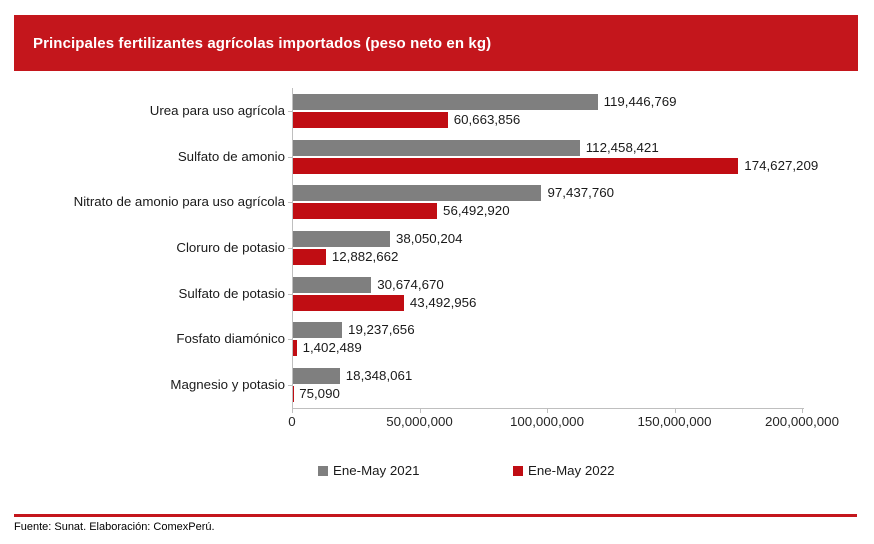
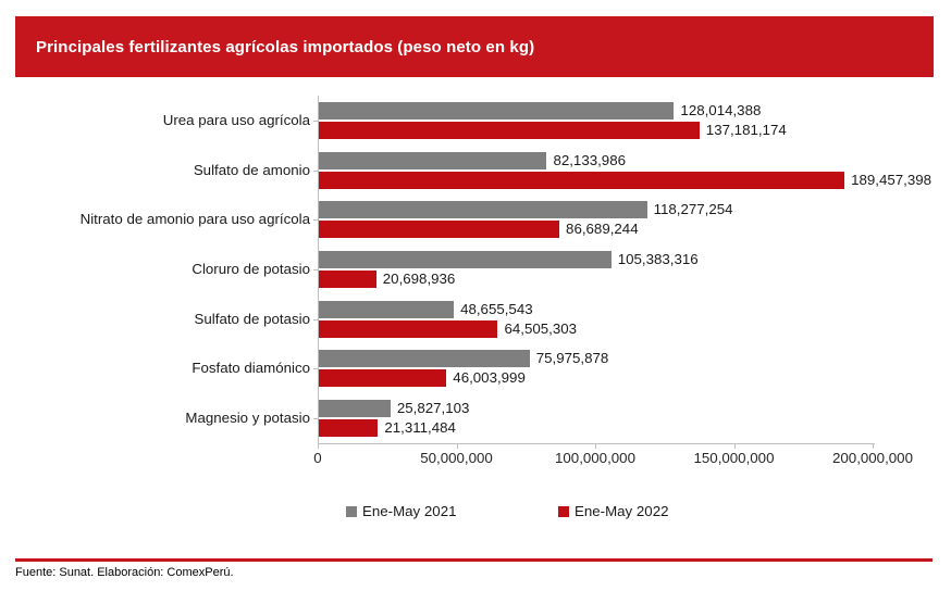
Ene-May 2021/Urea para uso agrícola: 119,446,769 -> 128,014,388
Ene-May 2022/Urea para uso agrícola: 60,663,856 -> 137,181,174
Ene-May 2021/Sulfato de amonio: 112,458,421 -> 82,133,986
Ene-May 2022/Sulfato de amonio: 174,627,209 -> 189,457,398
Ene-May 2021/Nitrato de amonio para uso agrícola: 97,437,760 -> 118,277,254
Ene-May 2022/Nitrato de amonio para uso agrícola: 56,492,920 -> 86,689,244
Ene-May 2021/Cloruro de potasio: 38,050,204 -> 105,383,316
Ene-May 2022/Cloruro de potasio: 12,882,662 -> 20,698,936
Ene-May 2021/Sulfato de potasio: 30,674,670 -> 48,655,543
Ene-May 2022/Sulfato de potasio: 43,492,956 -> 64,505,303
Ene-May 2021/Fosfato diamónico: 19,237,656 -> 75,975,878
Ene-May 2022/Fosfato diamónico: 1,402,489 -> 46,003,999
Ene-May 2021/Magnesio y potasio: 18,348,061 -> 25,827,103
Ene-May 2022/Magnesio y potasio: 75,090 -> 21,311,484
